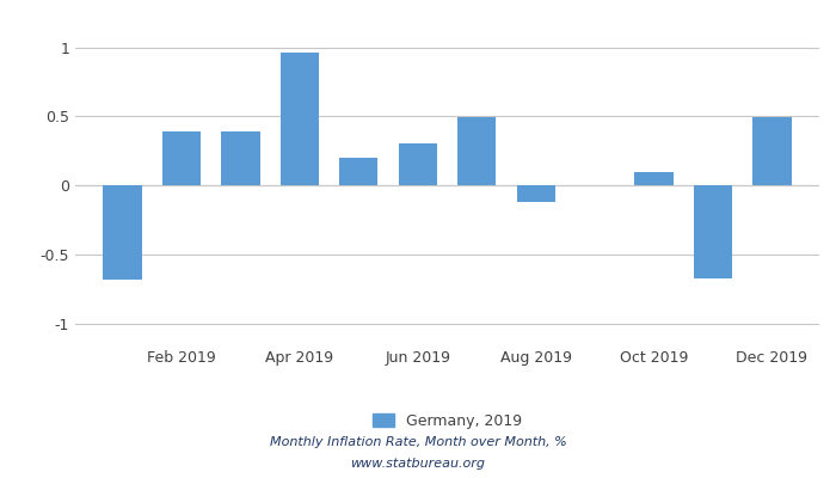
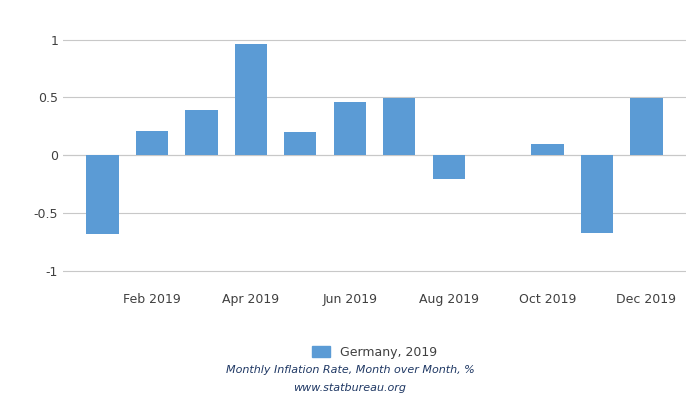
Feb 2019: 0.39 -> 0.21
Jun 2019: 0.30 -> 0.46
Aug 2019: -0.12 -> -0.21
